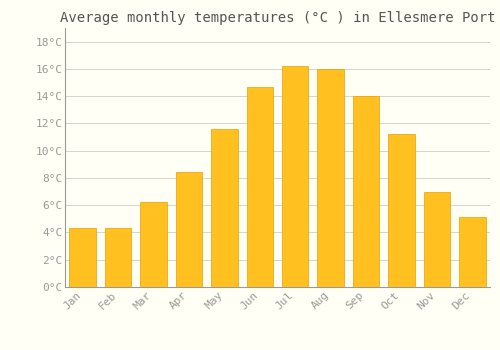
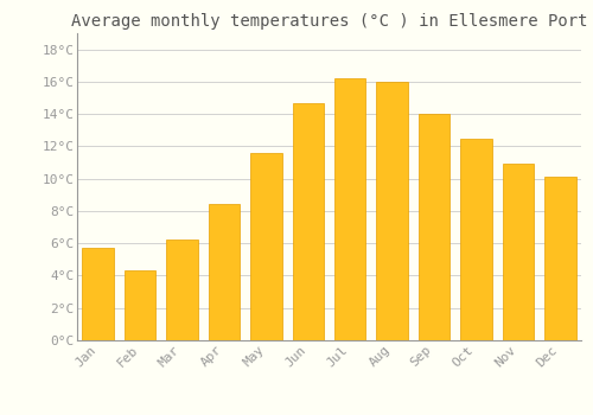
Jan: 4.3°C -> 5.7°C
Oct: 11.2°C -> 12.5°C
Nov: 7.0°C -> 10.9°C
Dec: 5.1°C -> 10.1°C
